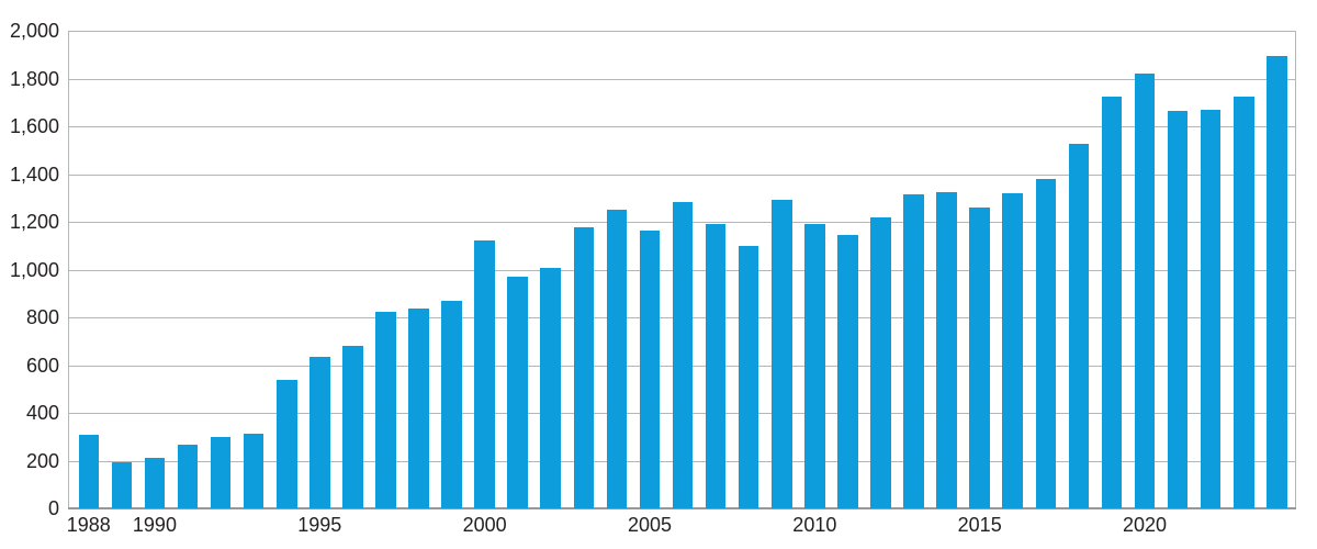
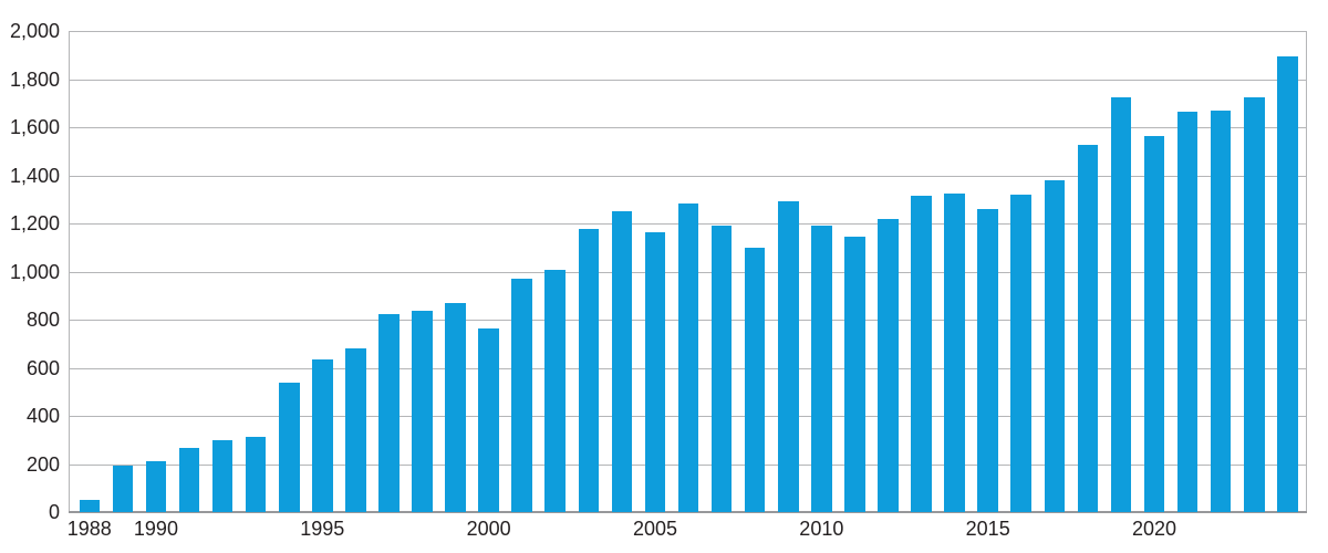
1988: 310 -> 50
2000: 1120 -> 760
2020: 1820 -> 1560
